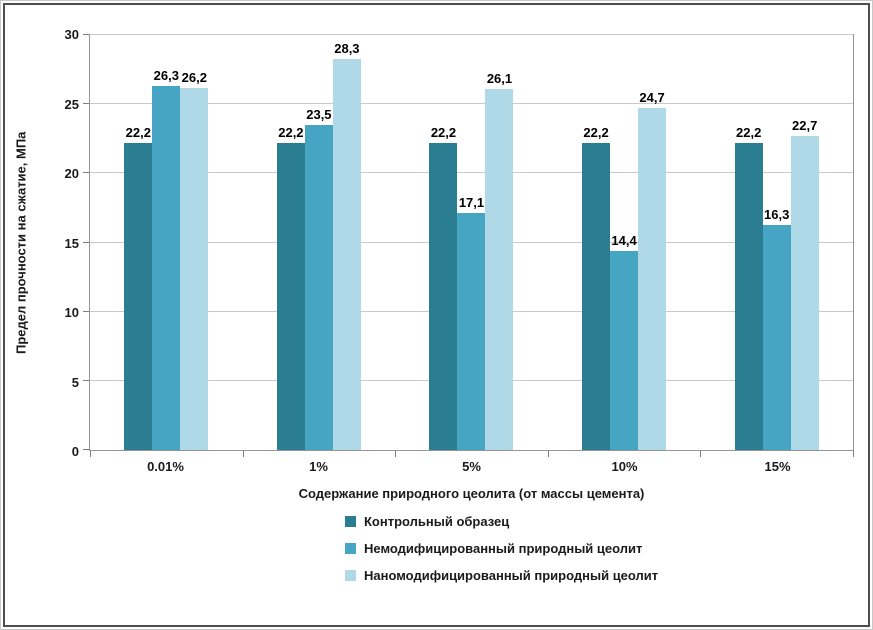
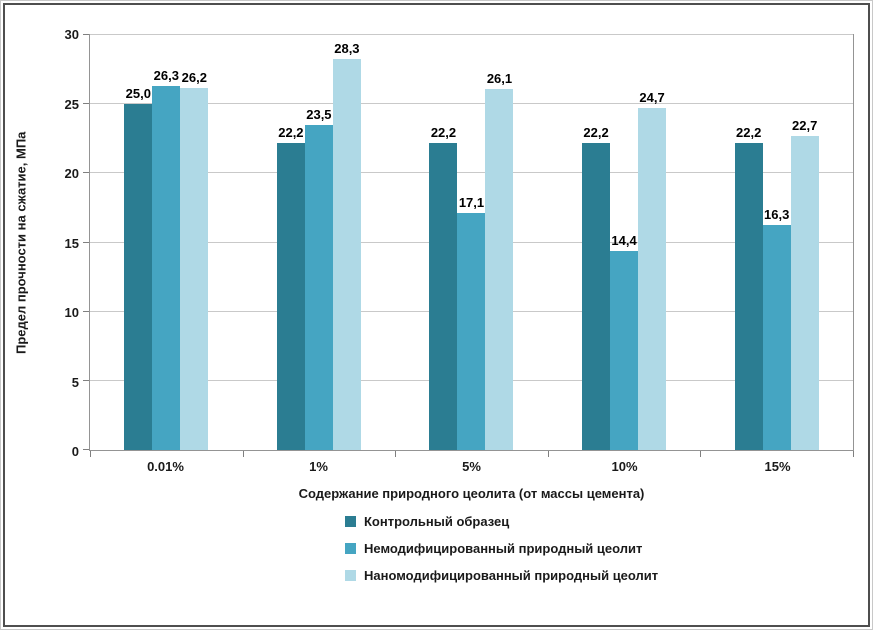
Контрольный образец/0.01%: 22,2 -> 25,0
